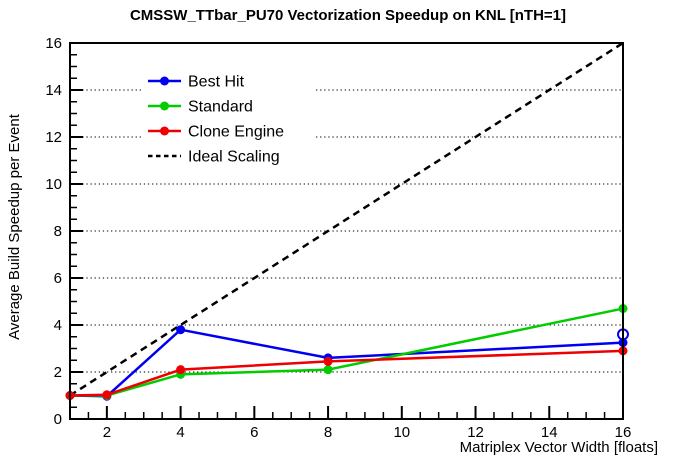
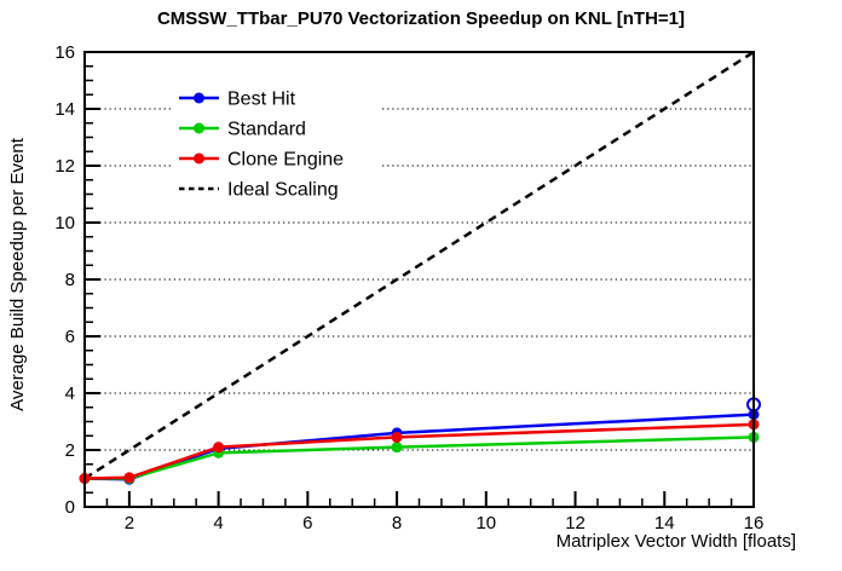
Best Hit/4: 3.8 -> 2.0
Standard/16: 4.7 -> 2.5
